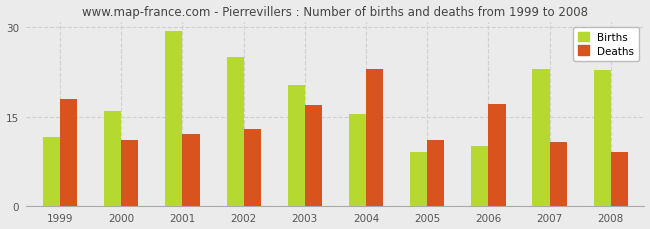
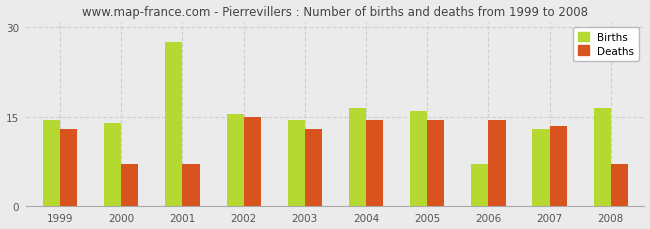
Births/1999: 11.6 -> 14.5
Deaths/1999: 18.0 -> 13.0
Births/2000: 16.0 -> 14.0
Deaths/2000: 11.0 -> 7.0
Births/2001: 29.4 -> 27.5
Deaths/2001: 12.0 -> 7.0
Births/2002: 25.0 -> 15.5
Deaths/2002: 13.0 -> 15.0
Births/2003: 20.4 -> 14.5
Deaths/2003: 17.0 -> 13.0
Births/2004: 15.4 -> 16.5
Deaths/2004: 23.0 -> 14.5
Births/2005: 9.0 -> 16.0
Deaths/2005: 11.0 -> 14.5
Births/2006: 10.0 -> 7.0
Deaths/2006: 17.2 -> 14.5
Births/2007: 23.0 -> 13.0
Deaths/2007: 10.8 -> 13.5
Births/2008: 22.8 -> 16.5
Deaths/2008: 9.0 -> 7.0
